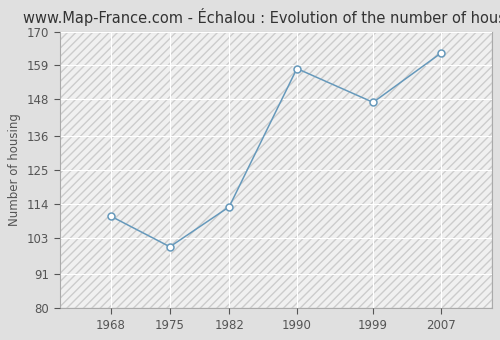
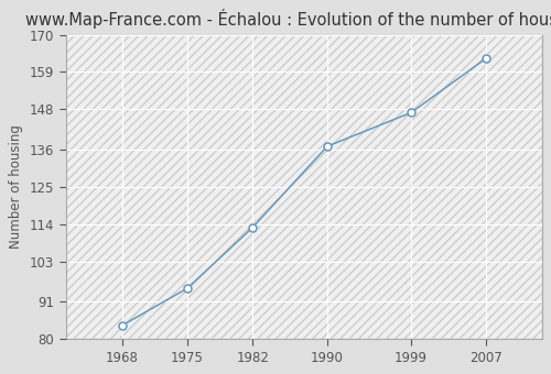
1968: 110 -> 84
1975: 100 -> 95
1990: 158 -> 137
